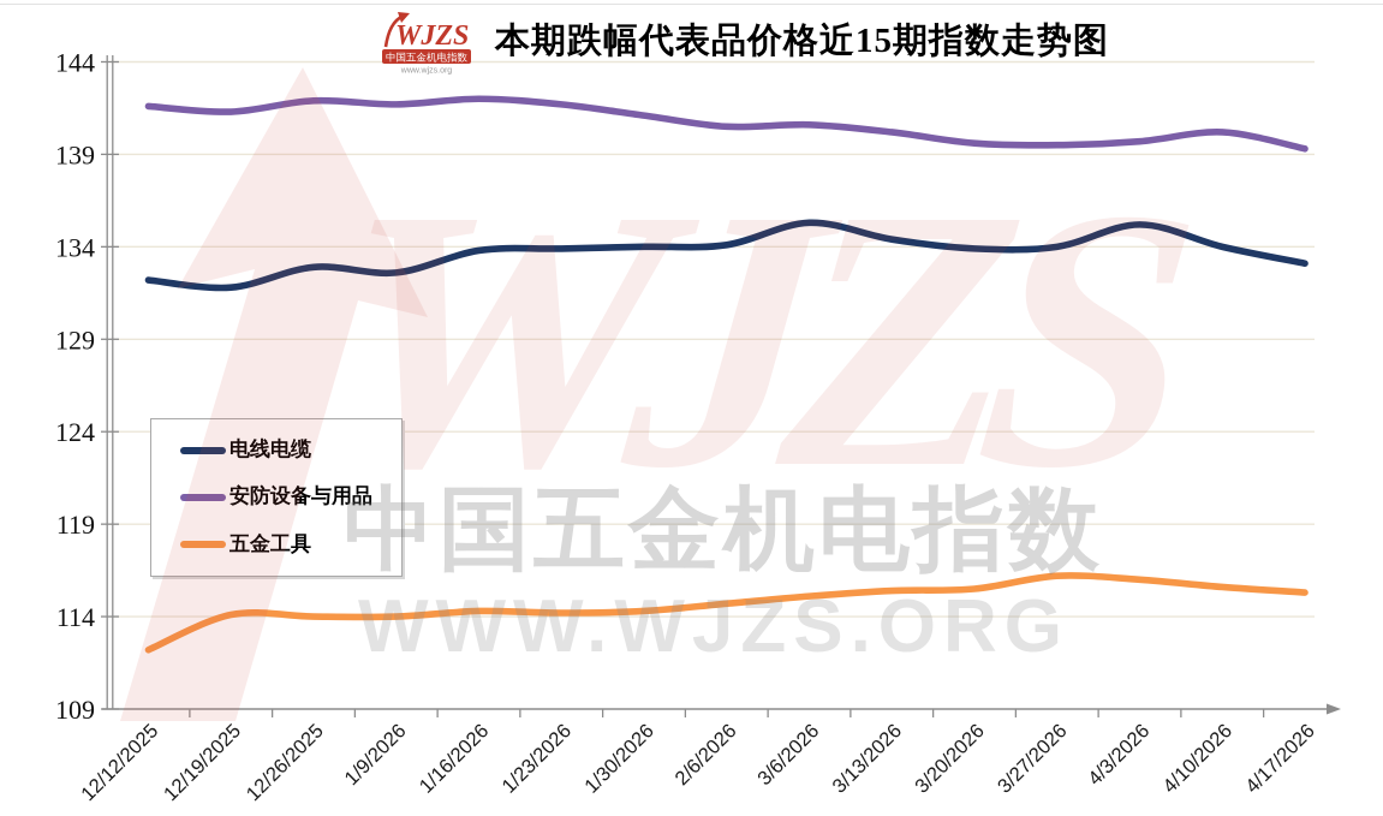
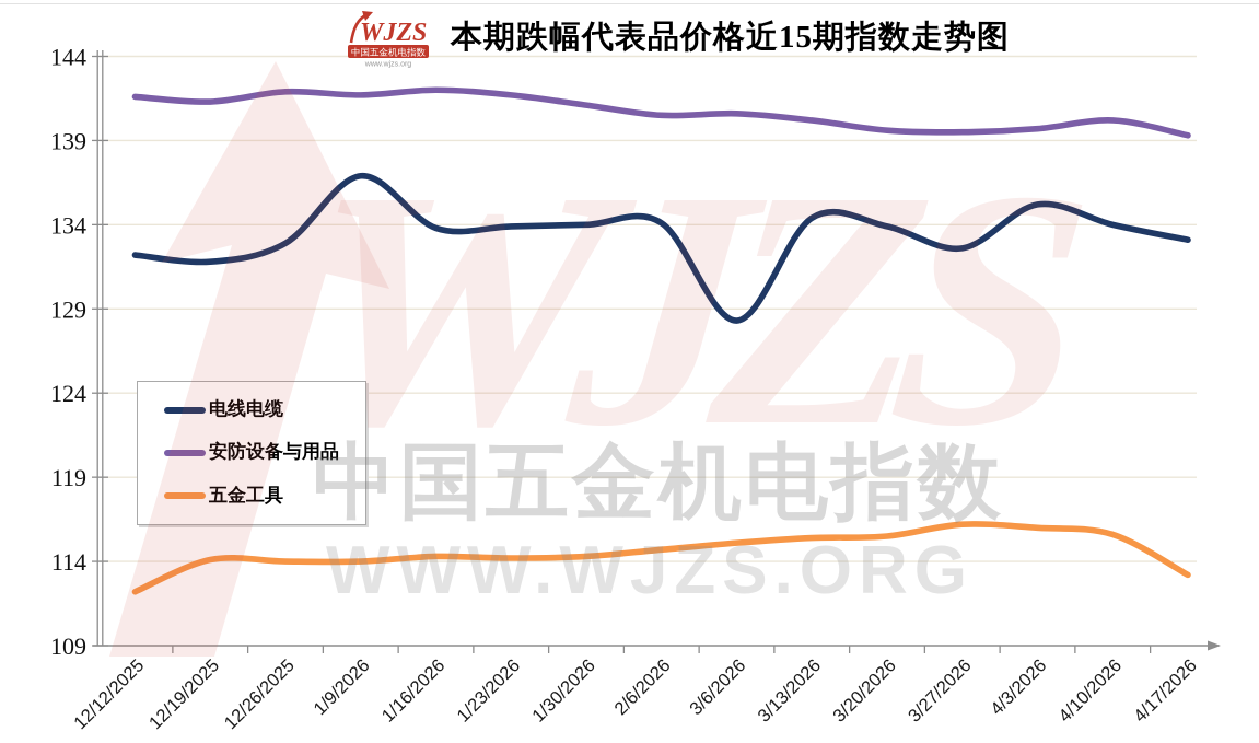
电线电缆/1/9/2026: 132.6 -> 136.9
电线电缆/3/6/2026: 135.3 -> 128.3
电线电缆/3/27/2026: 134.0 -> 132.6
五金工具/4/17/2026: 115.3 -> 113.2
